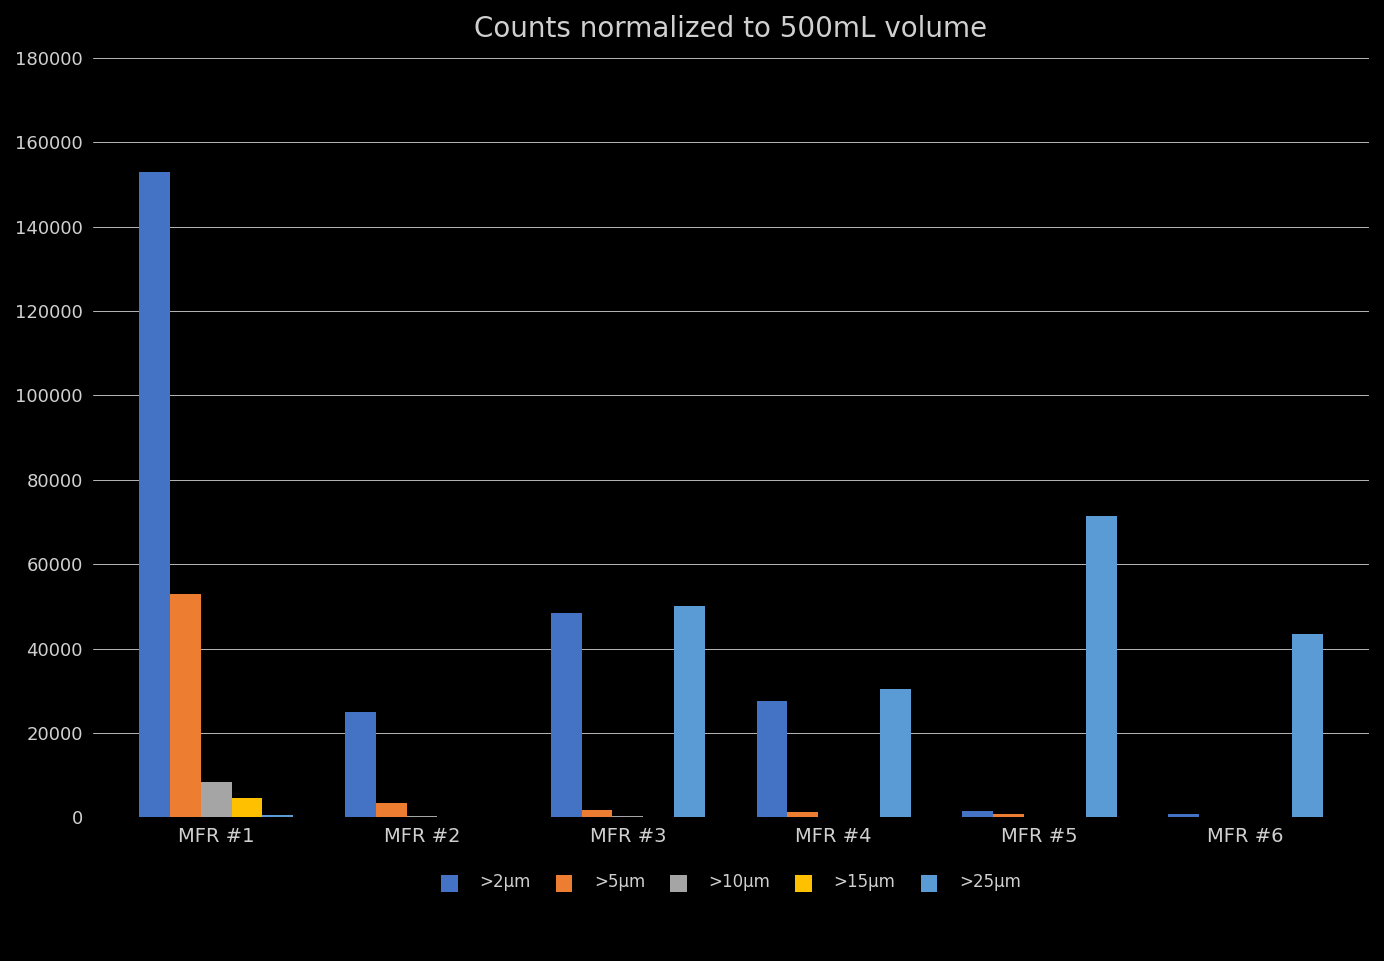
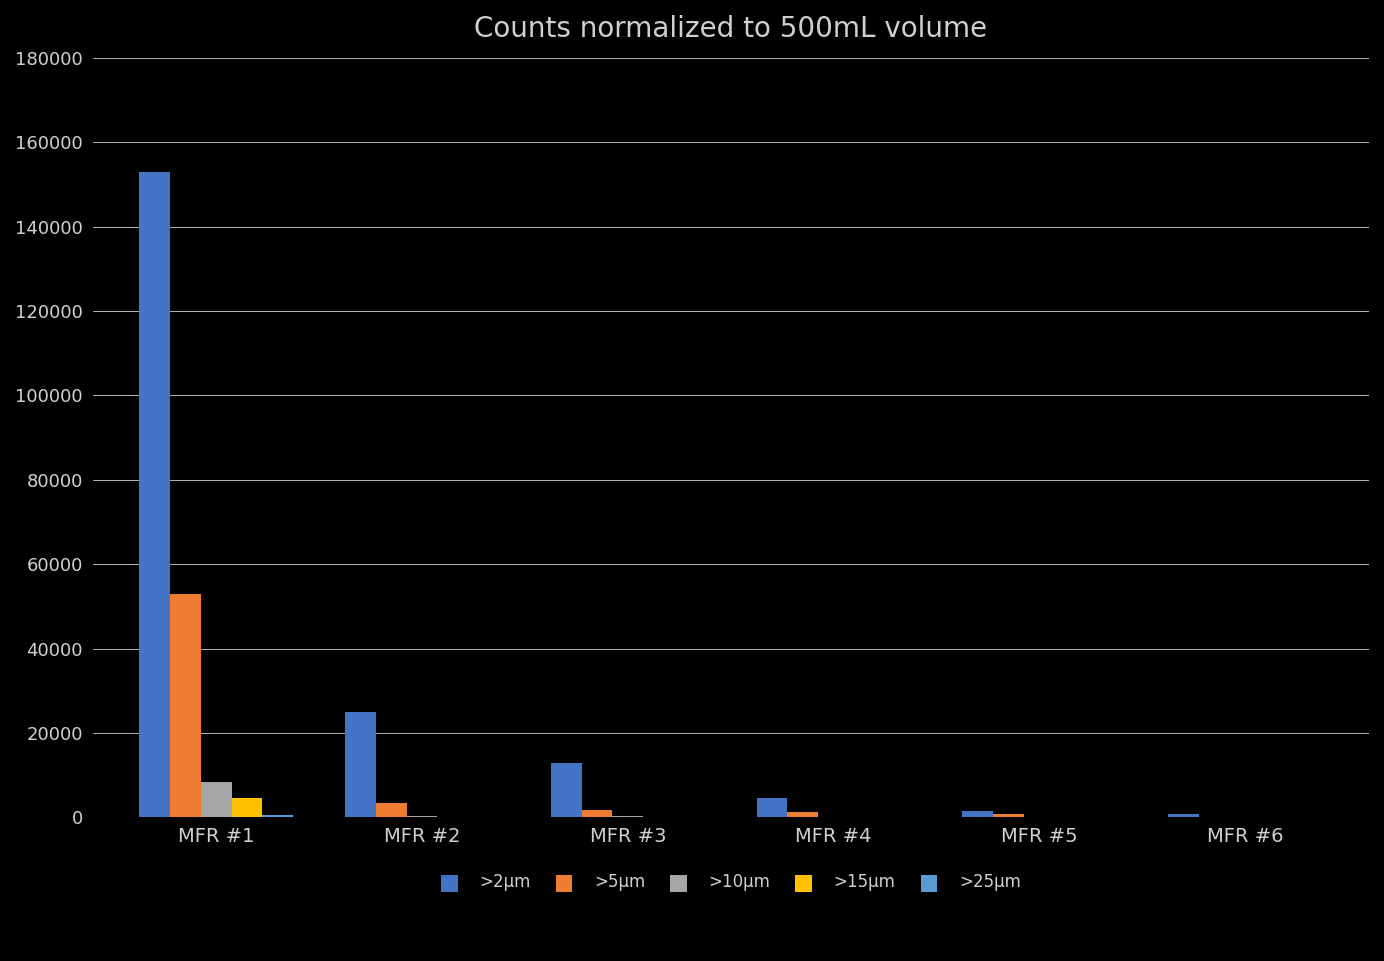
>2μm/MFR #3: 48500 -> 13000
>25μm/MFR #3: 50000 -> 0
>2μm/MFR #4: 27500 -> 4500
>25μm/MFR #4: 30500 -> 0
>25μm/MFR #5: 71500 -> 0
>25μm/MFR #6: 43500 -> 0
